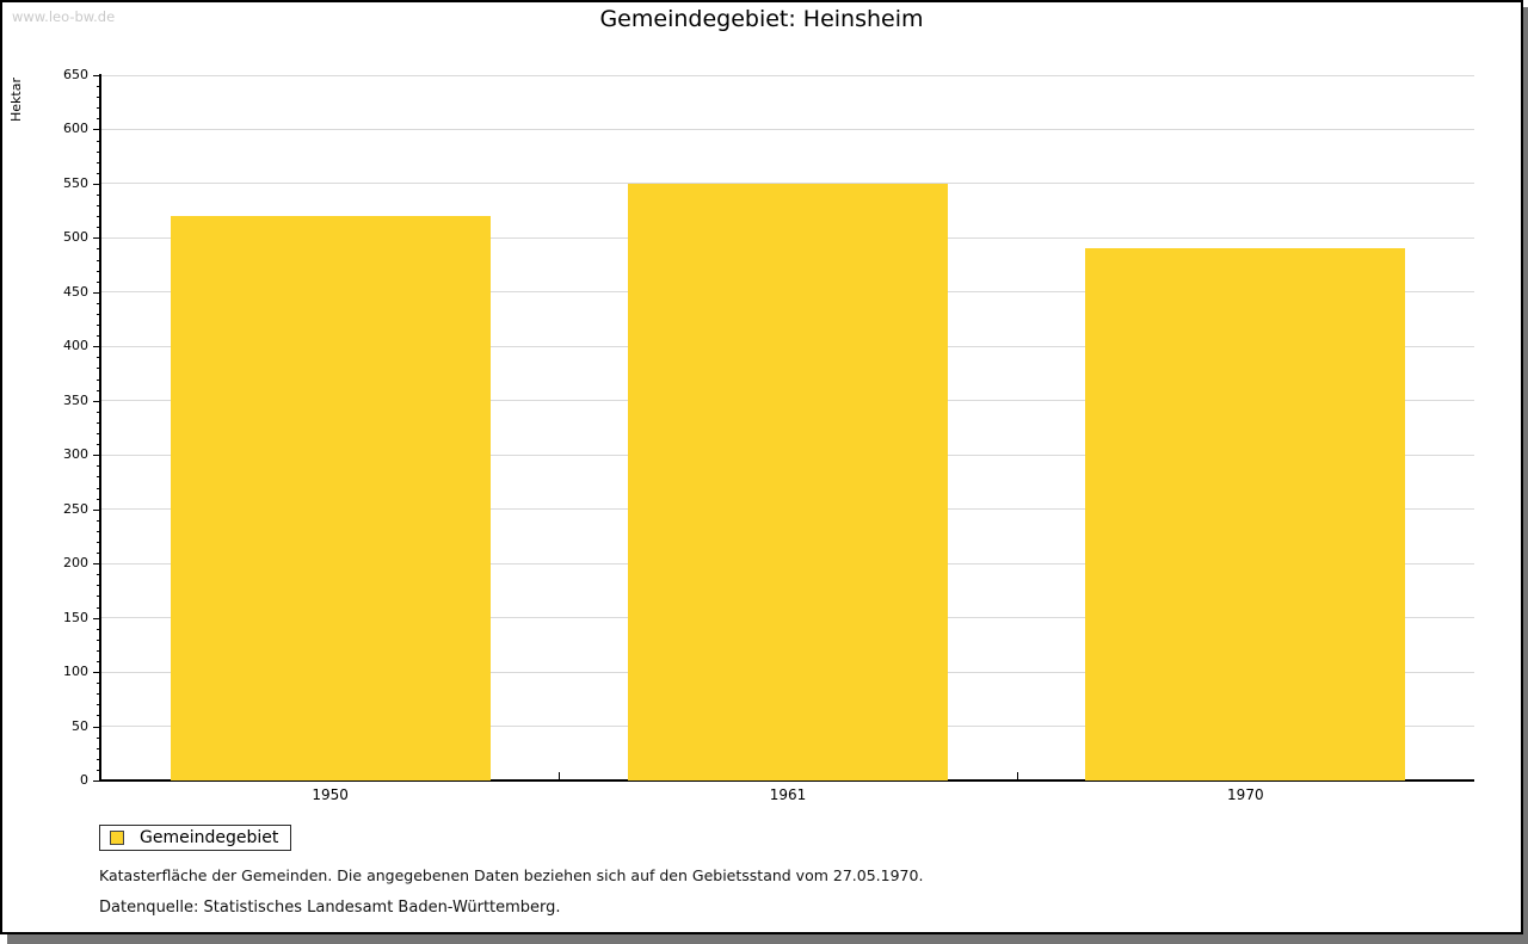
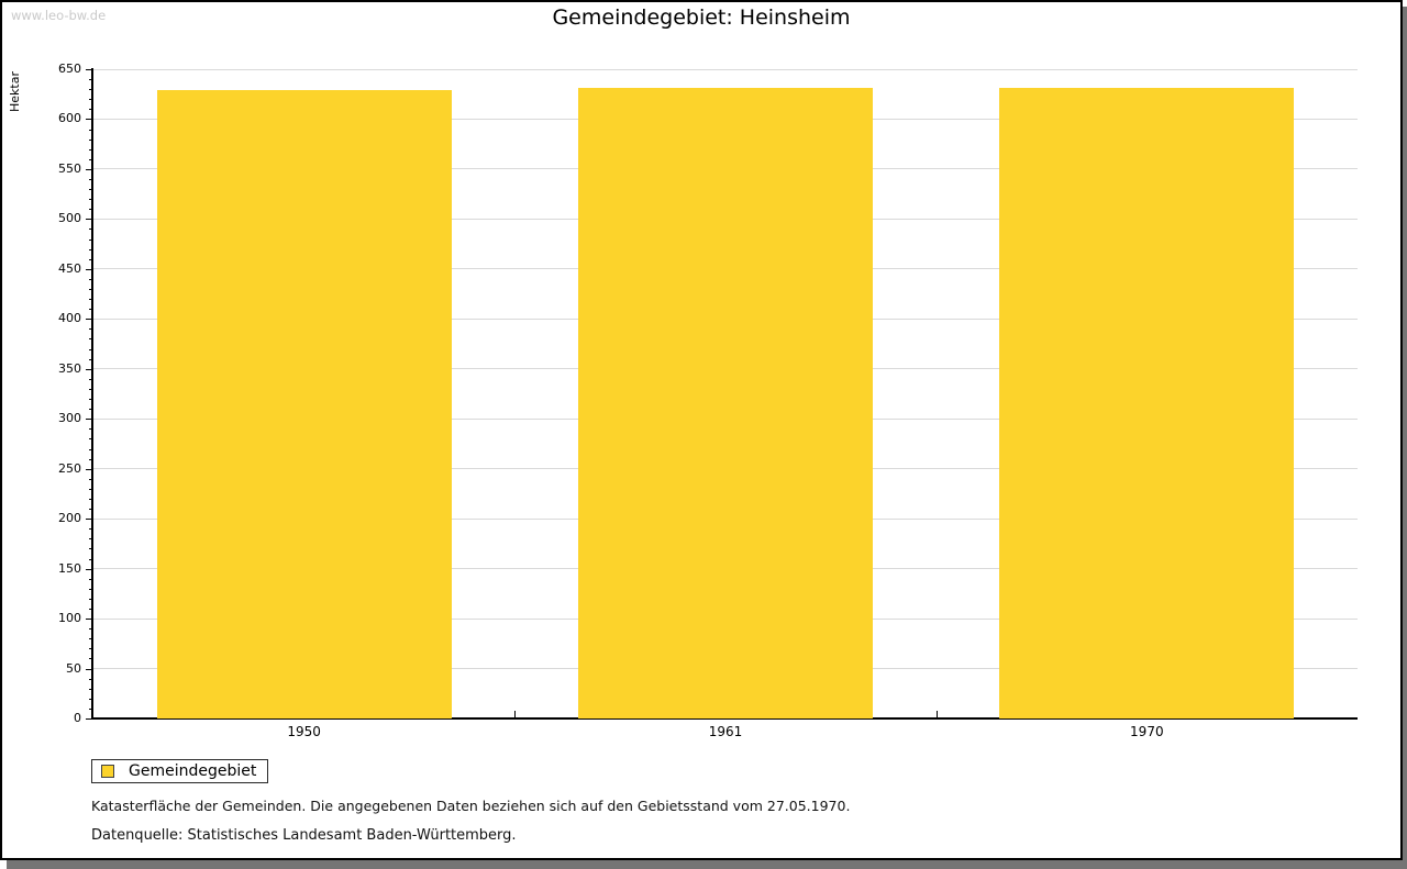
1950: 520 -> 630
1961: 550 -> 630
1970: 490 -> 630
